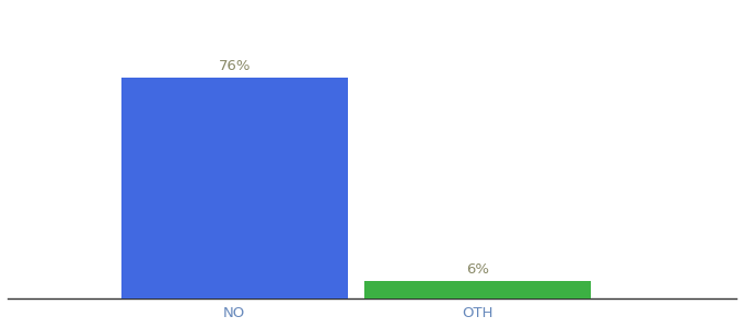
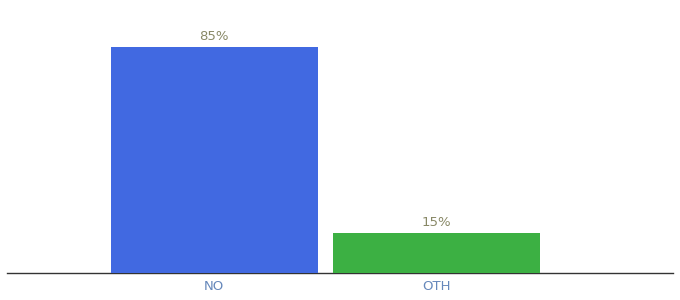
NO: 76% -> 85%
OTH: 6% -> 15%
